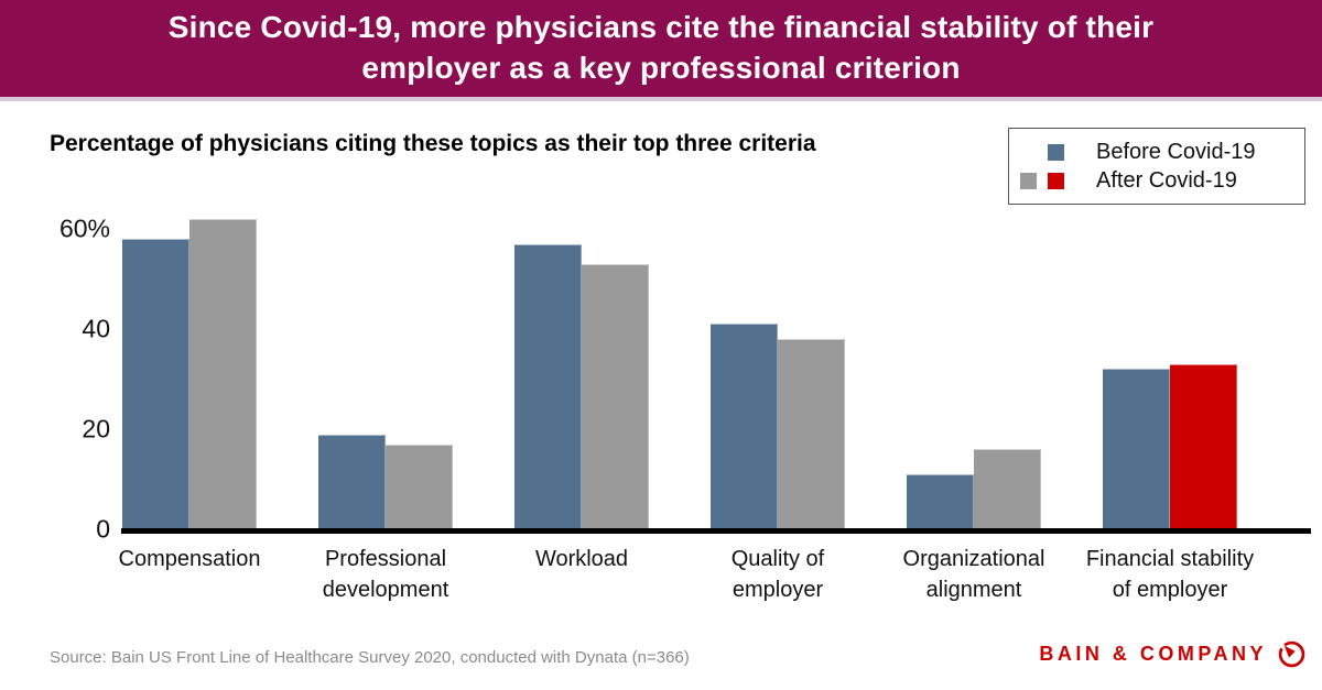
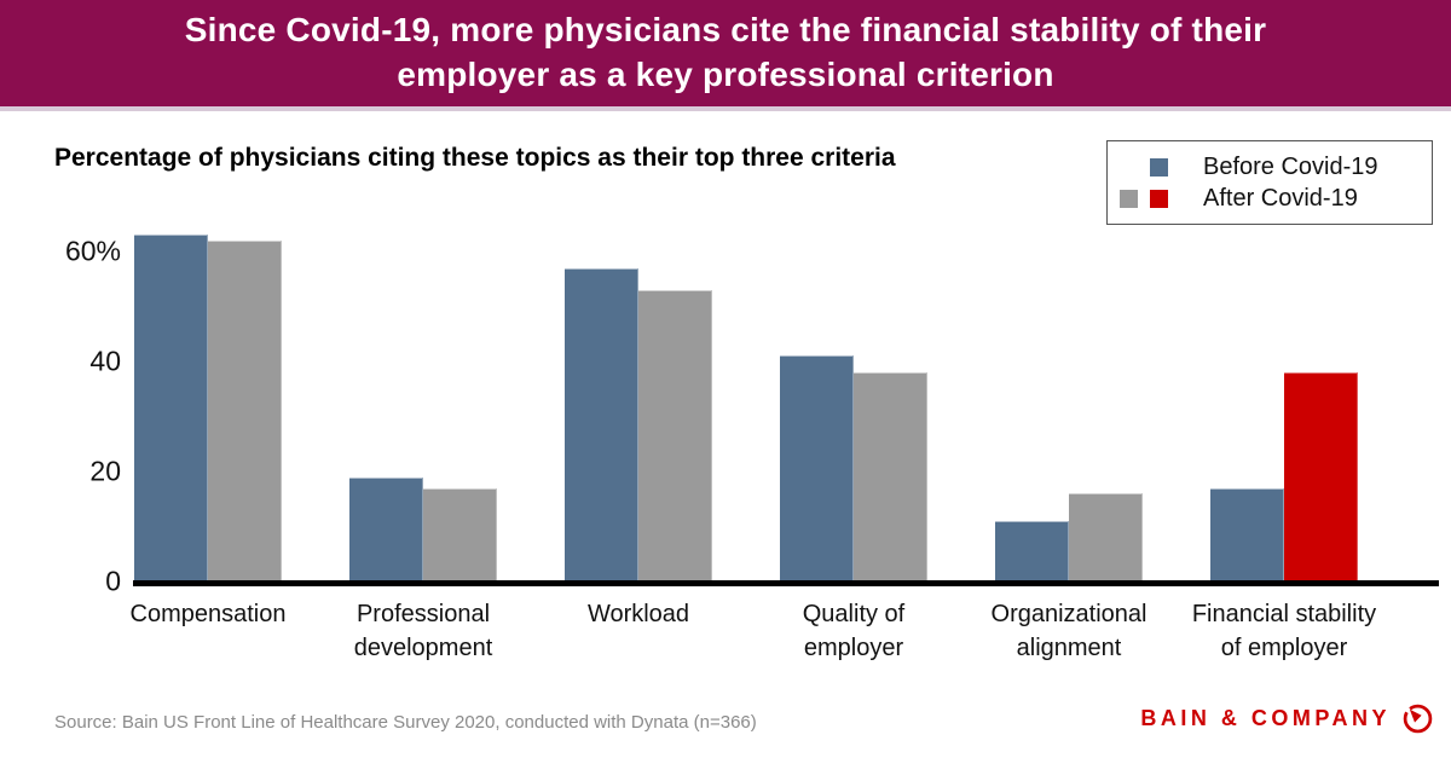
Before Covid-19/Compensation: 58% -> 63%
Before Covid-19/Financial stability of employer: 32% -> 17%
After Covid-19/Financial stability of employer: 33% -> 38%
